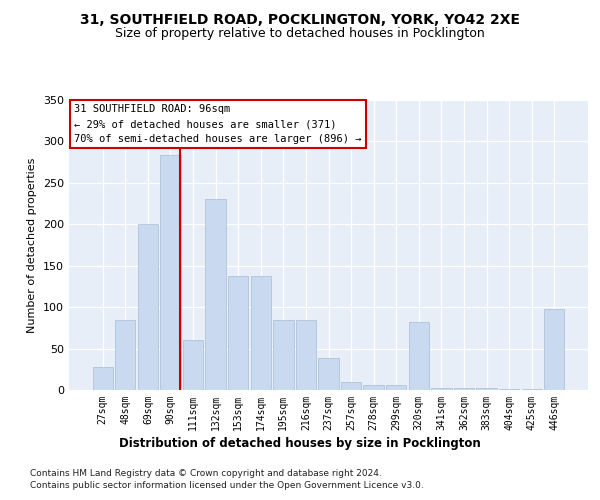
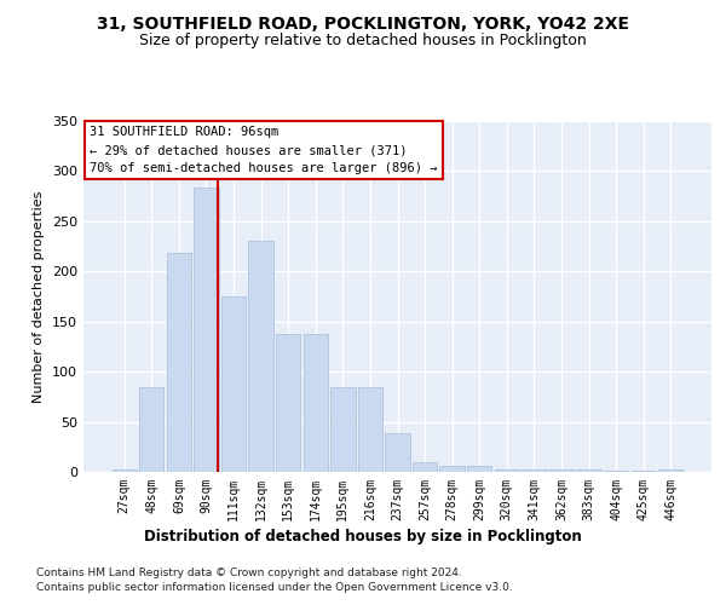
27sqm: 28 -> 2
69sqm: 200 -> 218
111sqm: 60 -> 175
320sqm: 82 -> 2
446sqm: 98 -> 2
